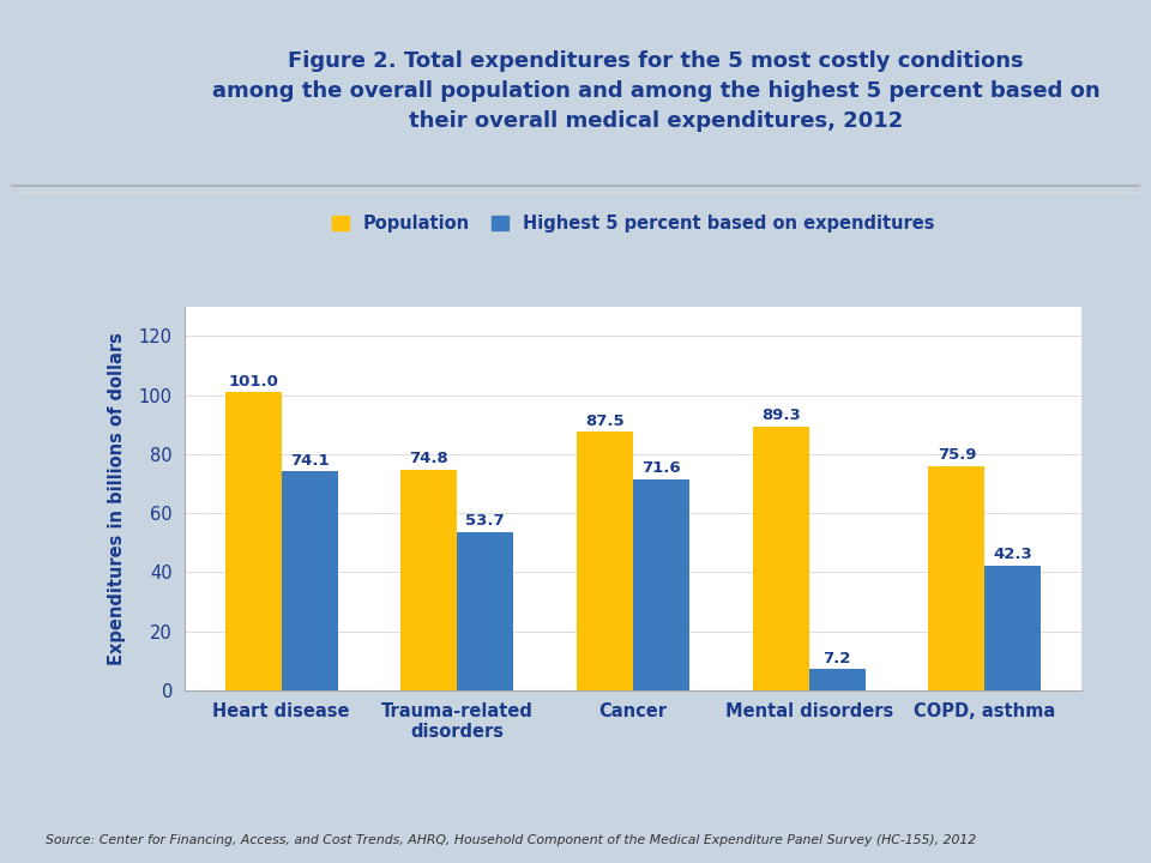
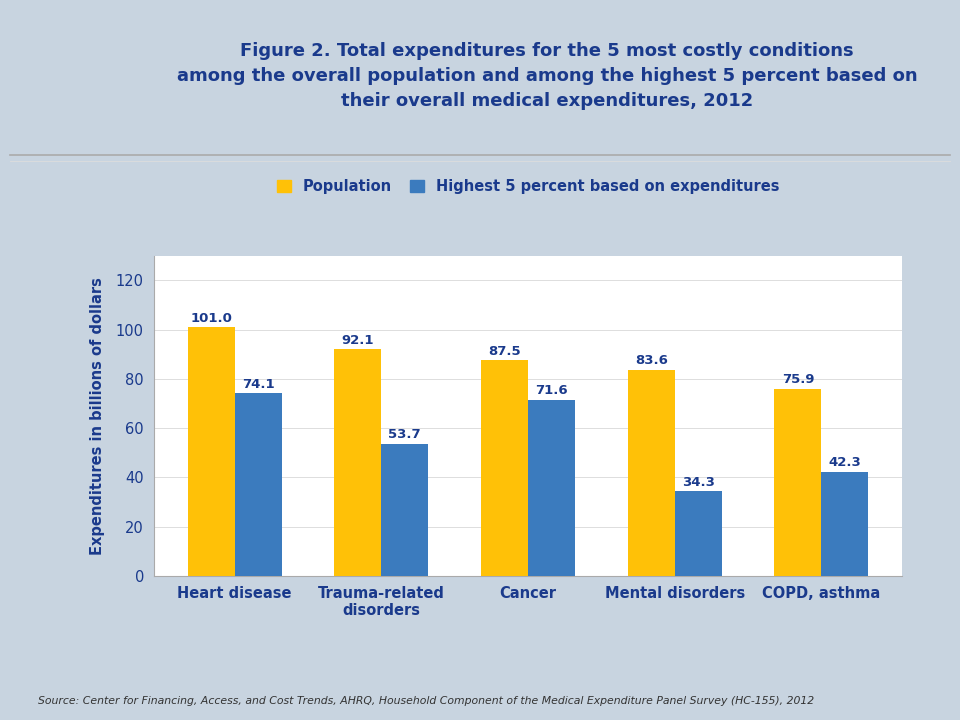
Population/Trauma-related disorders: 74.8 -> 92.1
Population/Mental disorders: 89.3 -> 83.6
Highest 5 percent based on expenditures/Mental disorders: 7.2 -> 34.3
